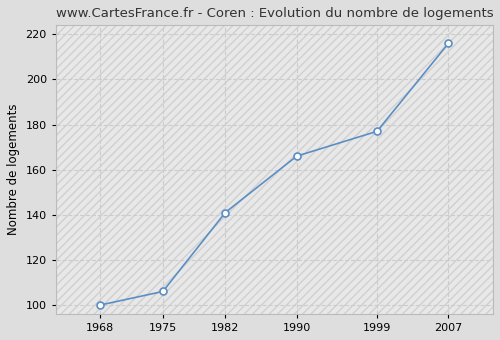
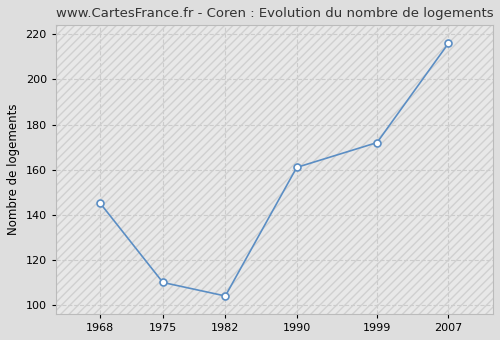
1968: 100 -> 145
1975: 106 -> 110
1982: 141 -> 104
1990: 166 -> 161
1999: 177 -> 172
